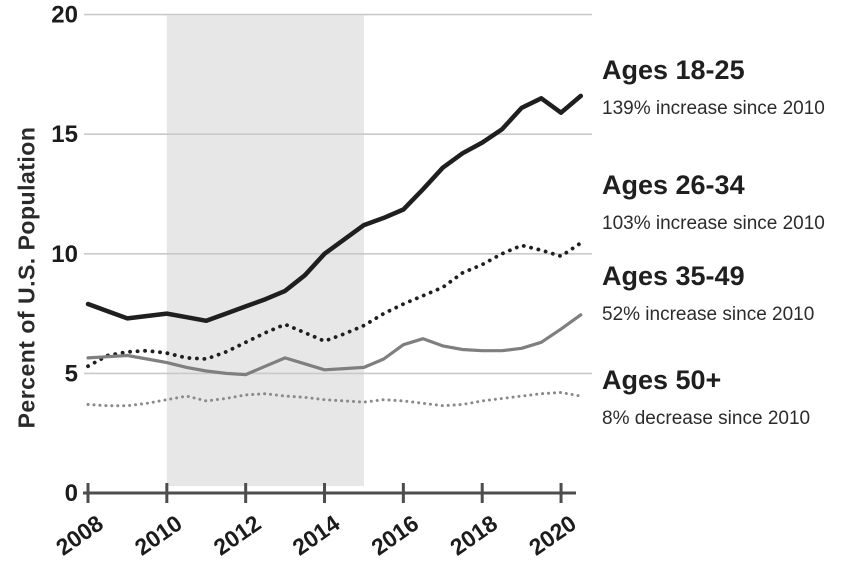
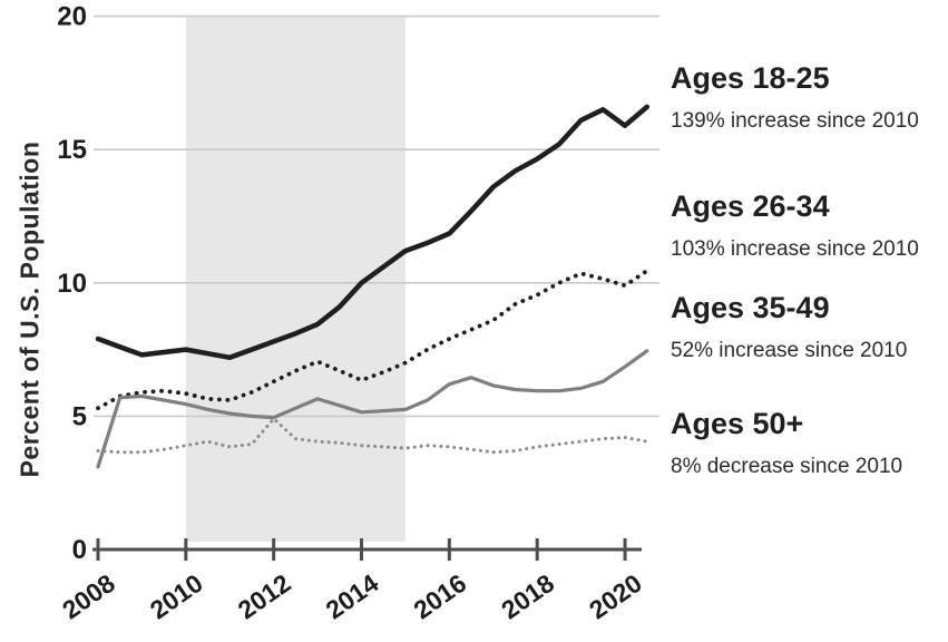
Ages 35-49/2008: 5.7 -> 3.1
Ages 50+/2012: 4.1 -> 4.9
